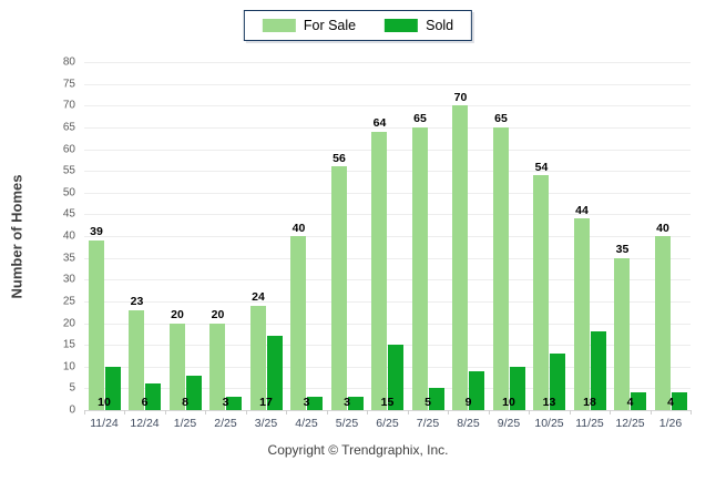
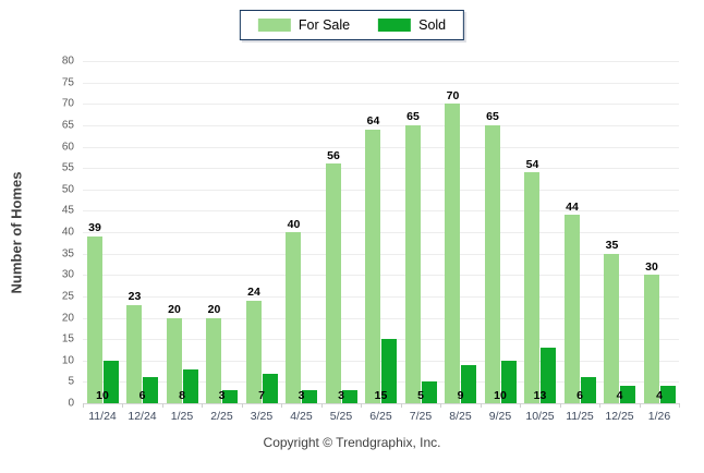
Sold/3/25: 17 -> 7
Sold/11/25: 18 -> 6
For Sale/1/26: 40 -> 30
